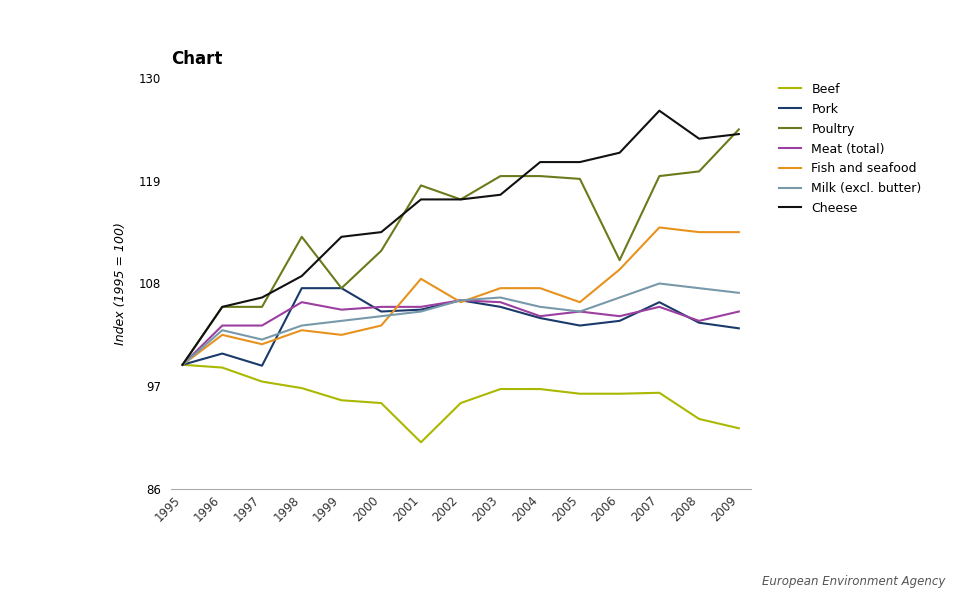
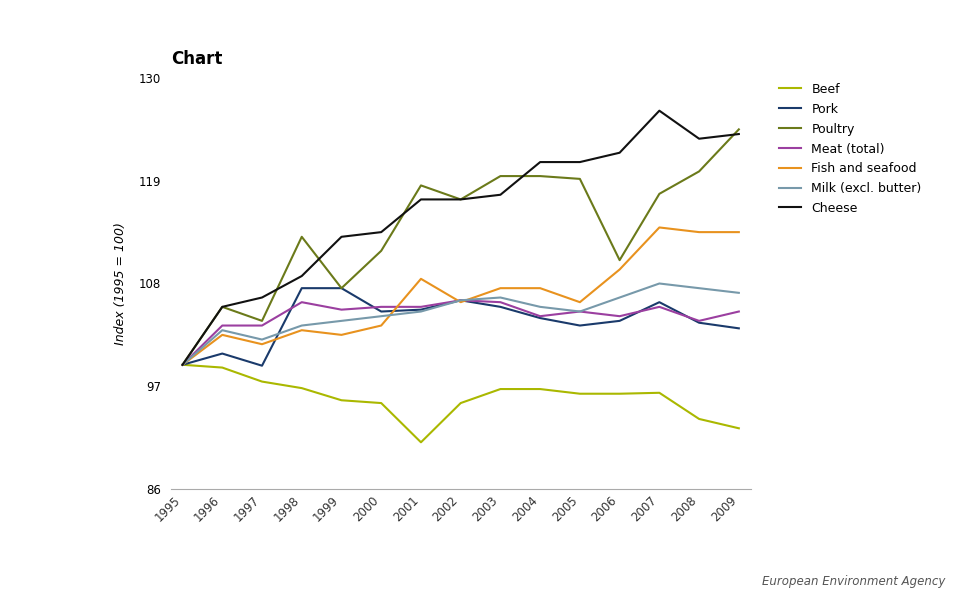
Poultry/1997: 105.5 -> 104.0
Poultry/2007: 119.5 -> 117.6
